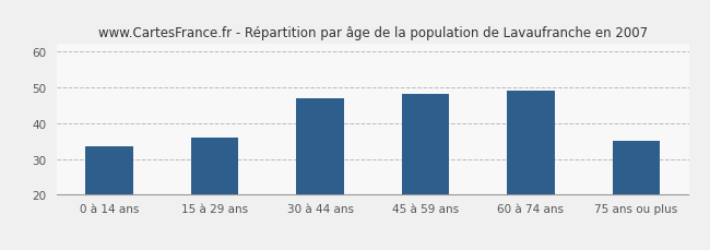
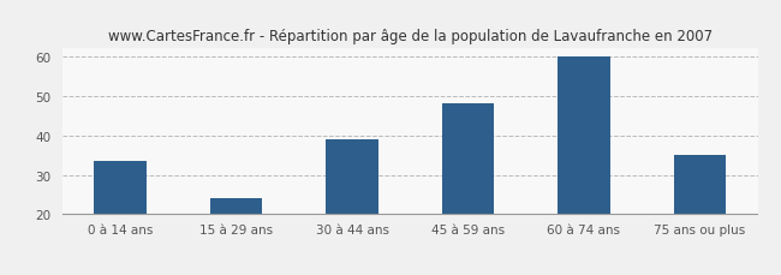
15 à 29 ans: 36.0 -> 24.0
30 à 44 ans: 47.0 -> 39.0
60 à 74 ans: 49.0 -> 60.0
